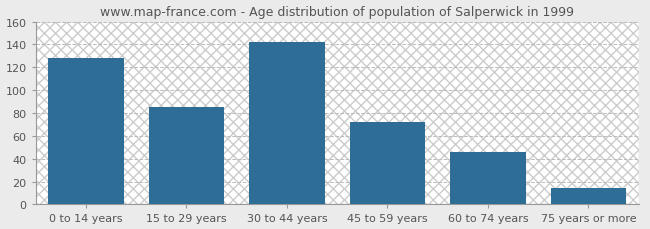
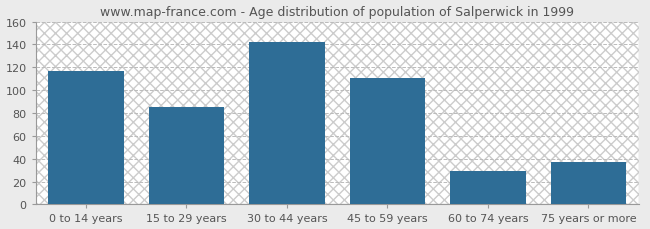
0 to 14 years: 128 -> 117
45 to 59 years: 72 -> 111
60 to 74 years: 46 -> 29
75 years or more: 14 -> 37
